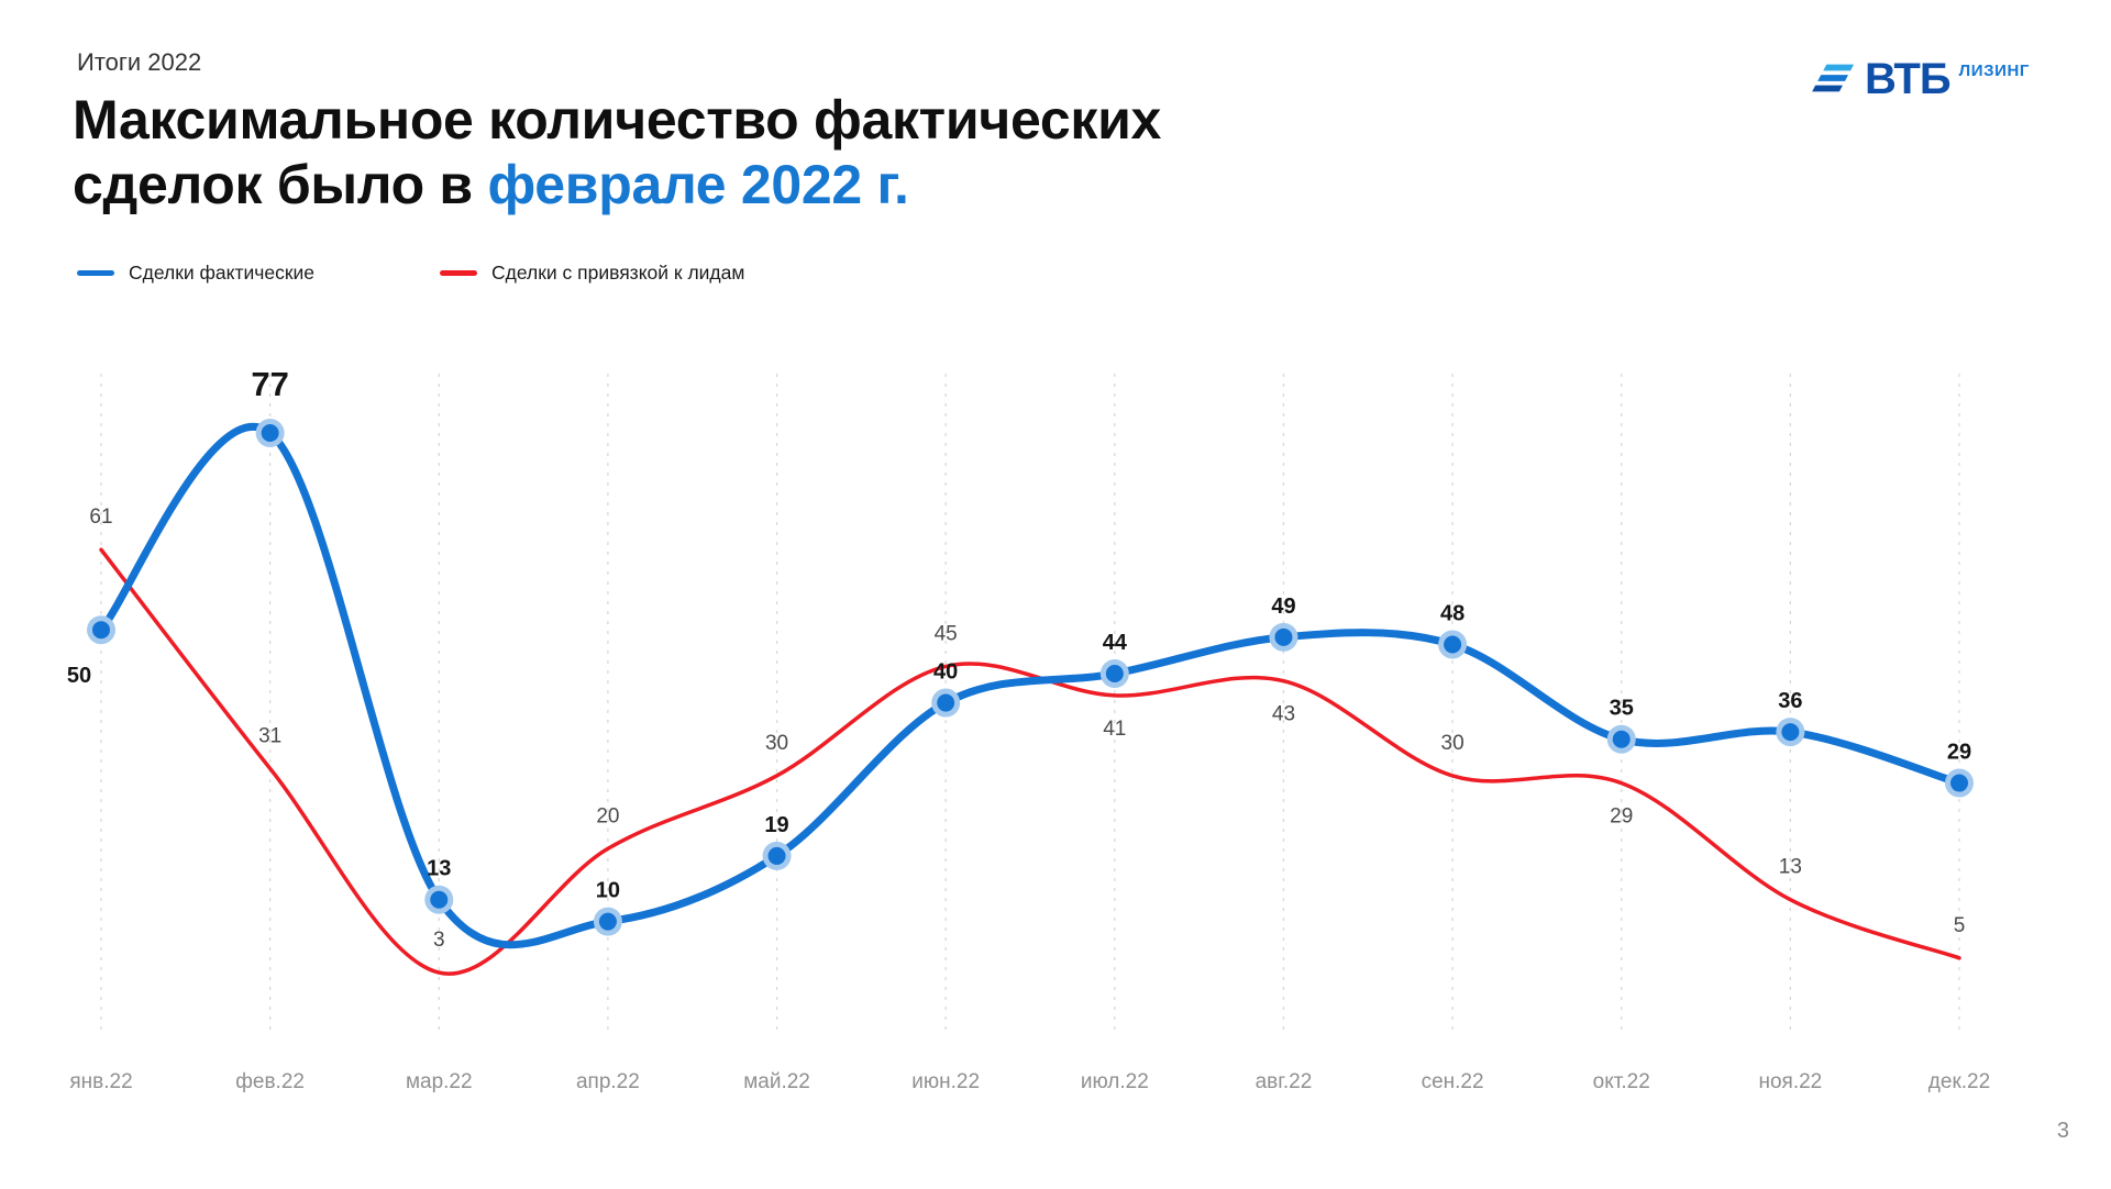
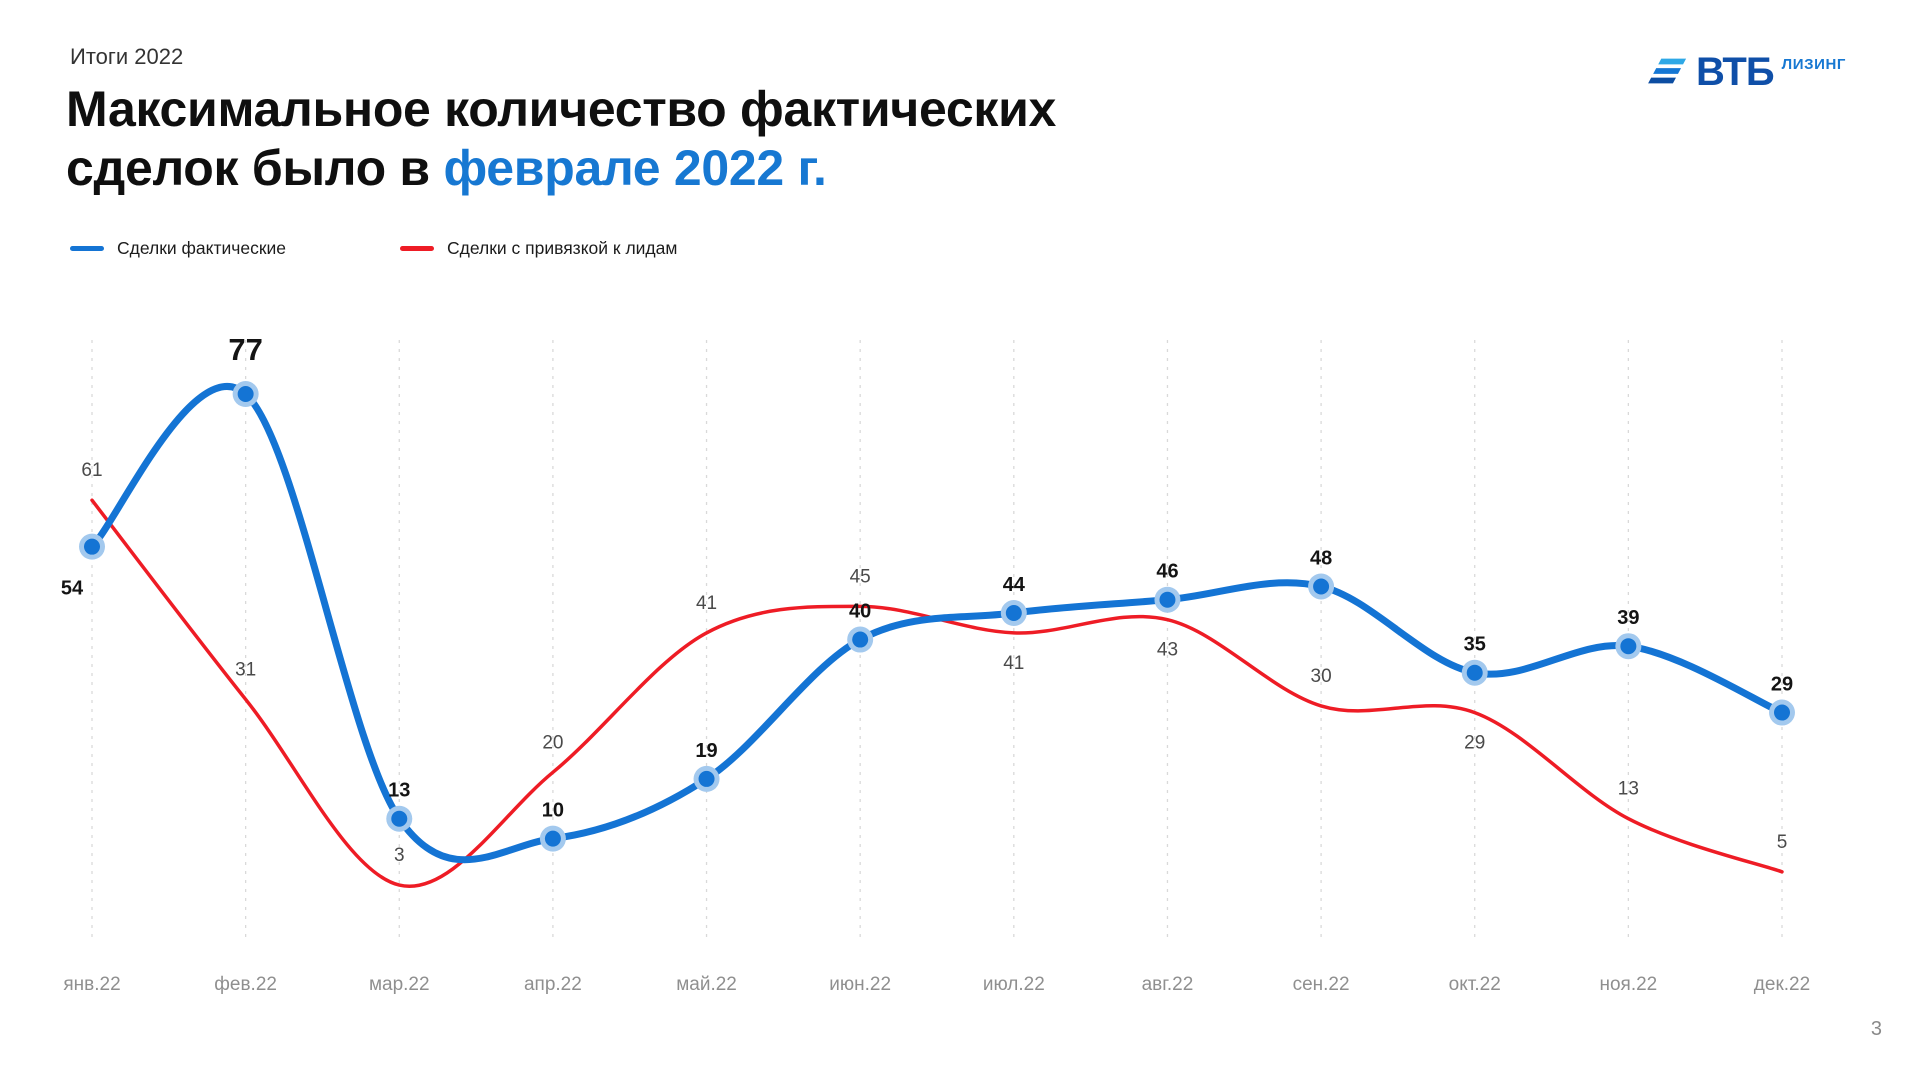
Сделки фактические/янв.22: 50 -> 54
Сделки с привязкой к лидам/май.22: 30 -> 41
Сделки фактические/авг.22: 49 -> 46
Сделки фактические/ноя.22: 36 -> 39
